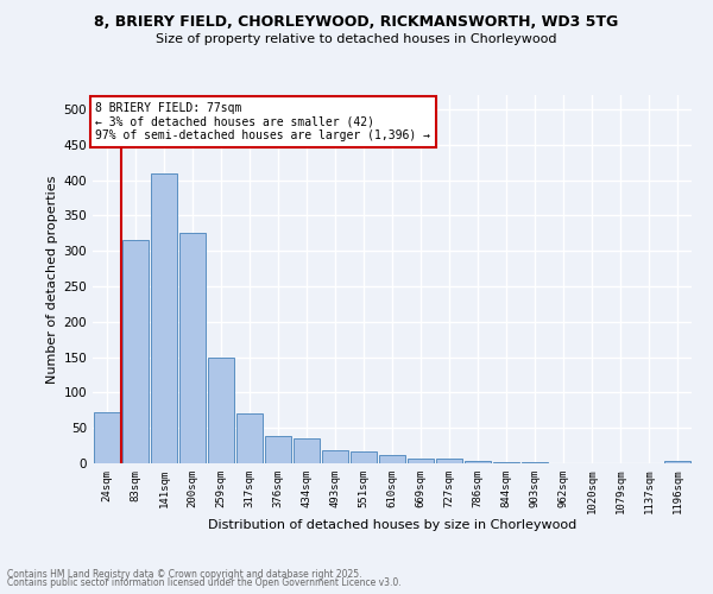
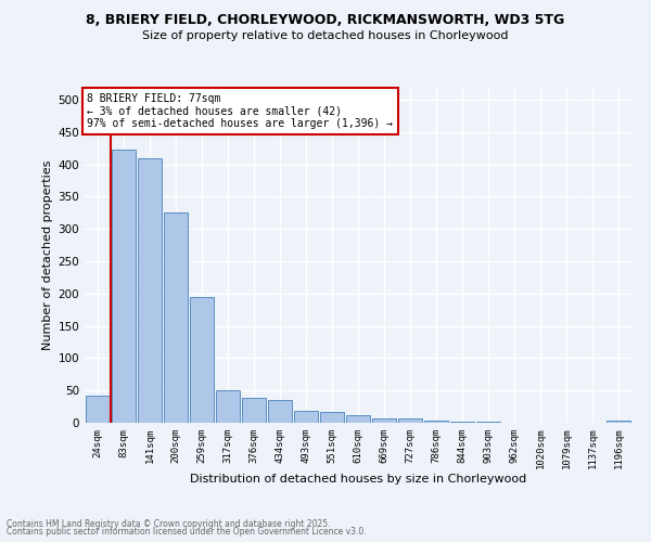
24sqm: 72 -> 42
83sqm: 315 -> 422
259sqm: 150 -> 194
317sqm: 70 -> 50
